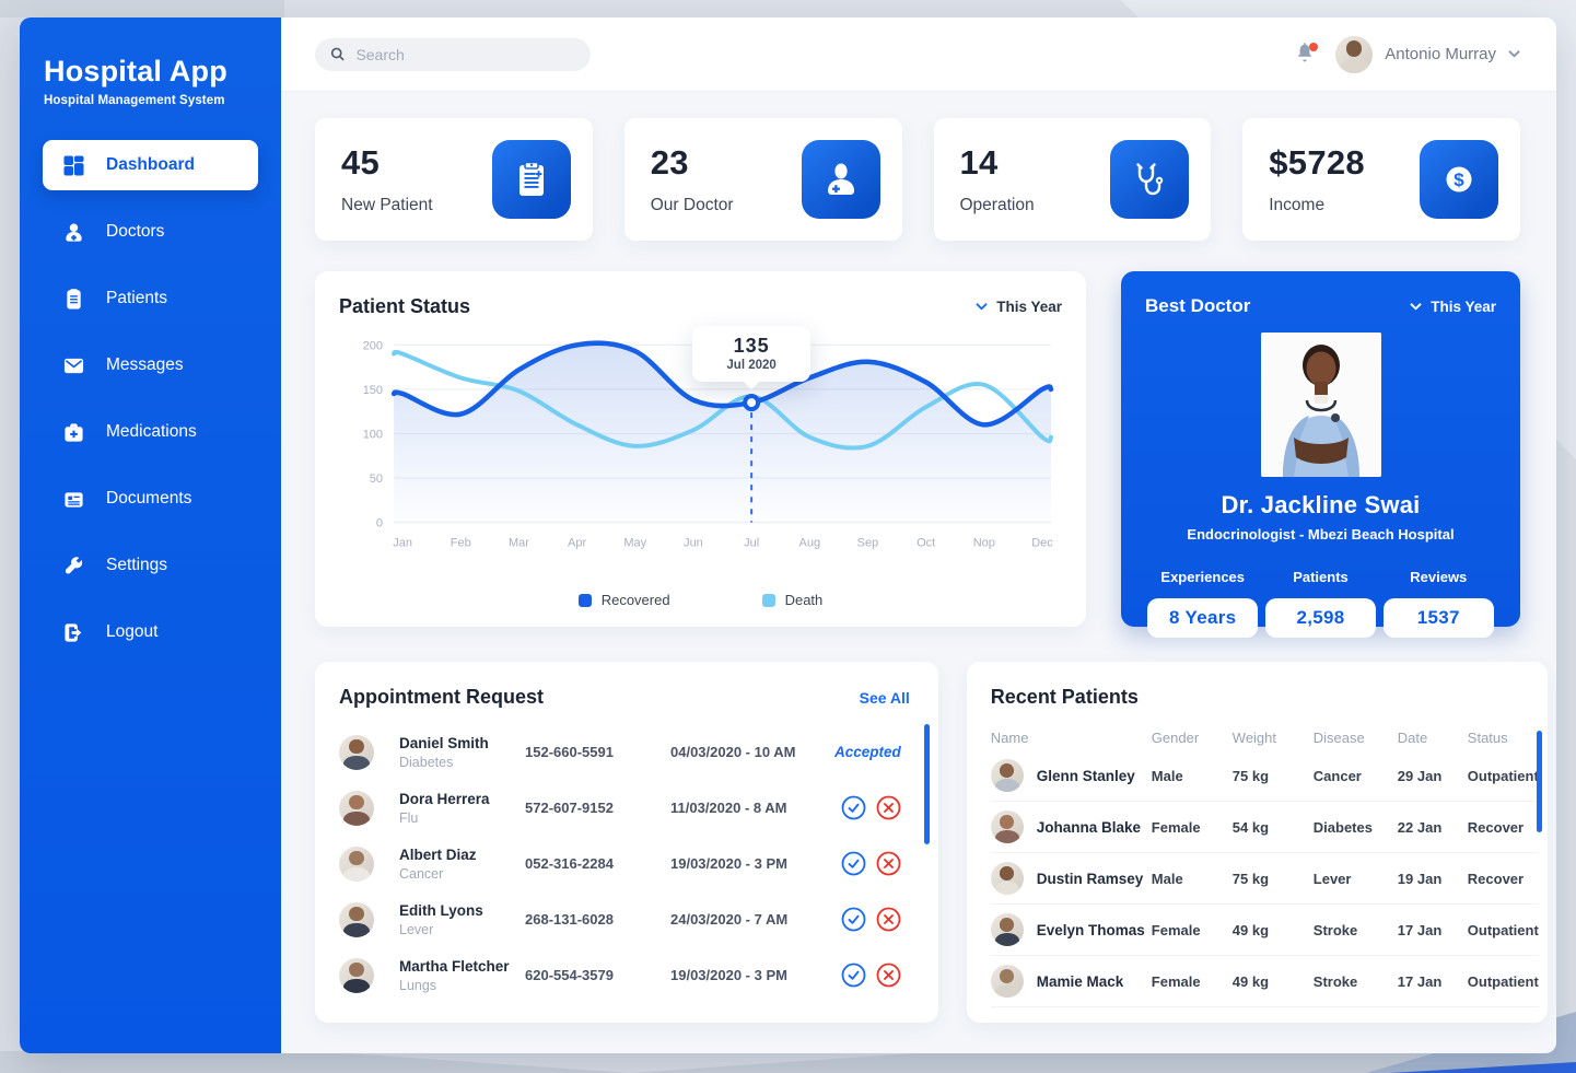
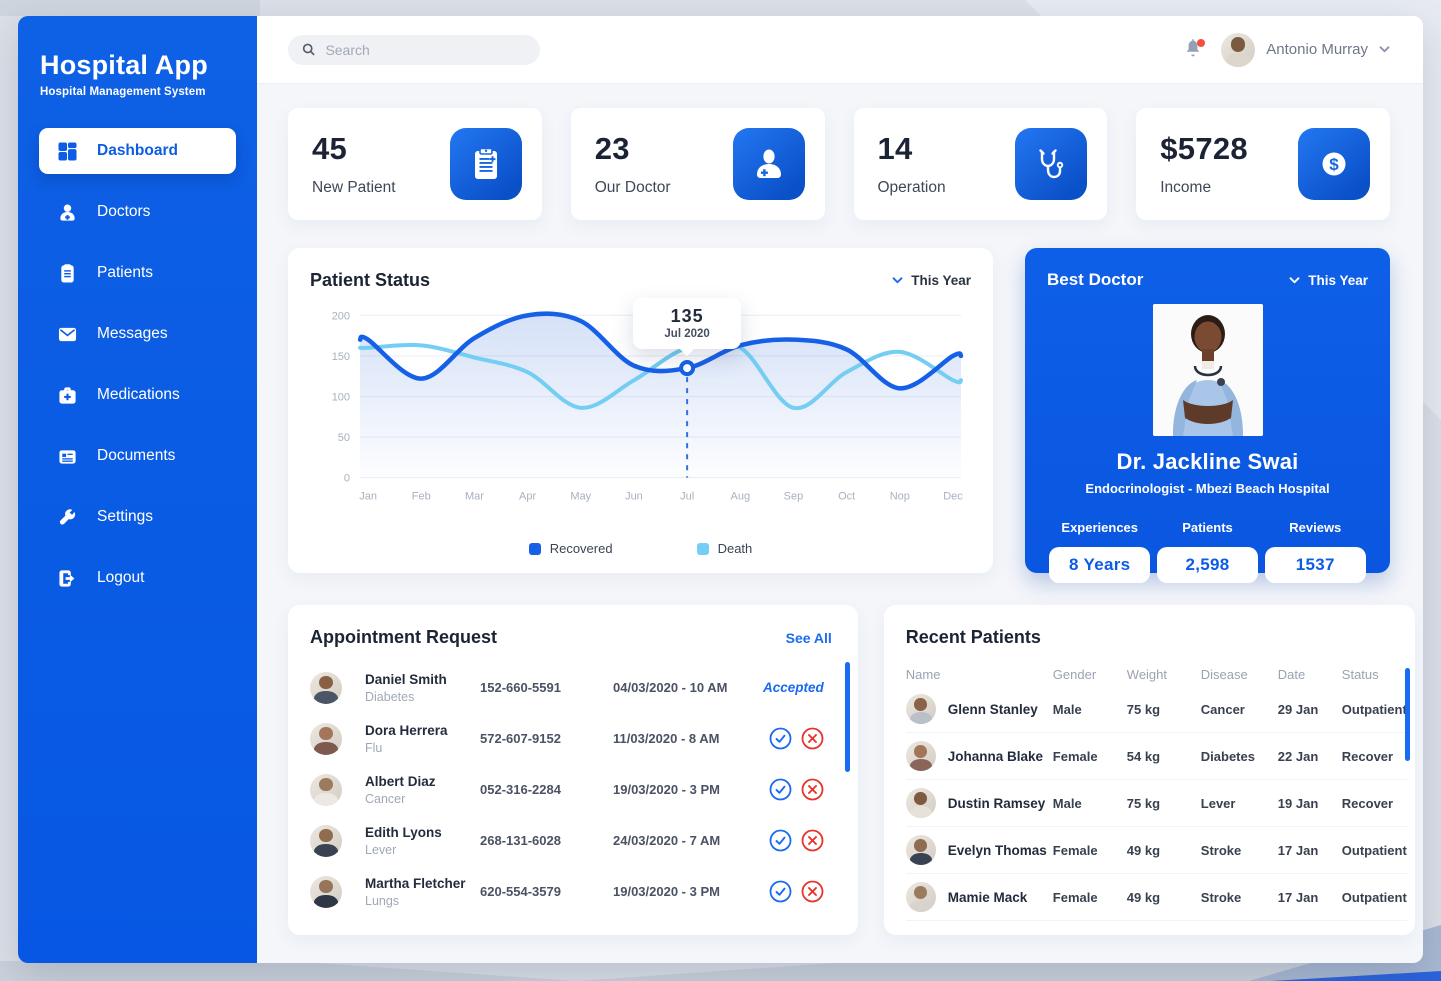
Recovered/Jan: 140 -> 170
Death/Jan: 190 -> 160
Death/Apr: 110 -> 130
Death/Jun: 100 -> 120
Death/Jul: 140 -> 160
Death/Aug: 100 -> 160
Recovered/Sep: 180 -> 170
Death/Dec: 100 -> 120
